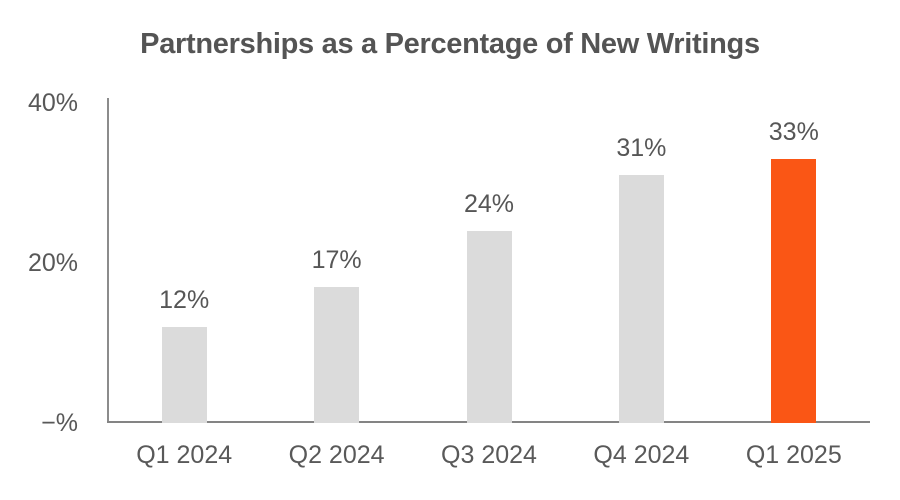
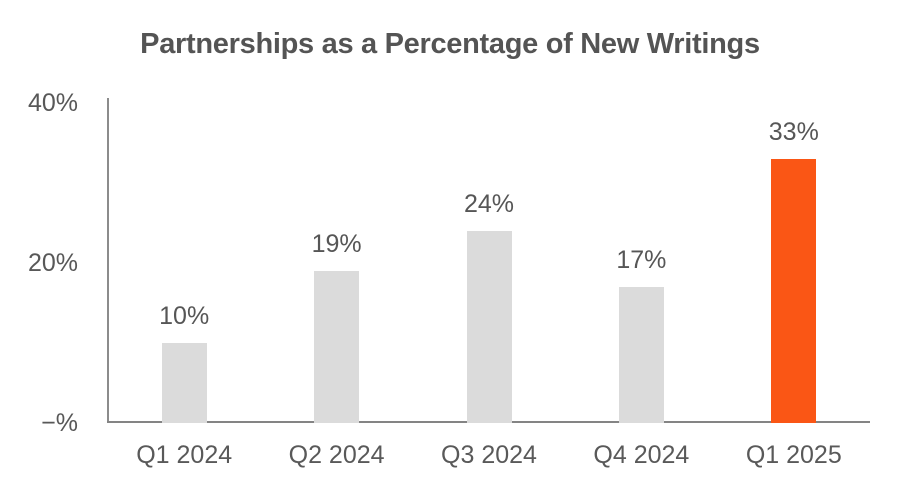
Q1 2024: 12% -> 10%
Q2 2024: 17% -> 19%
Q4 2024: 31% -> 17%
